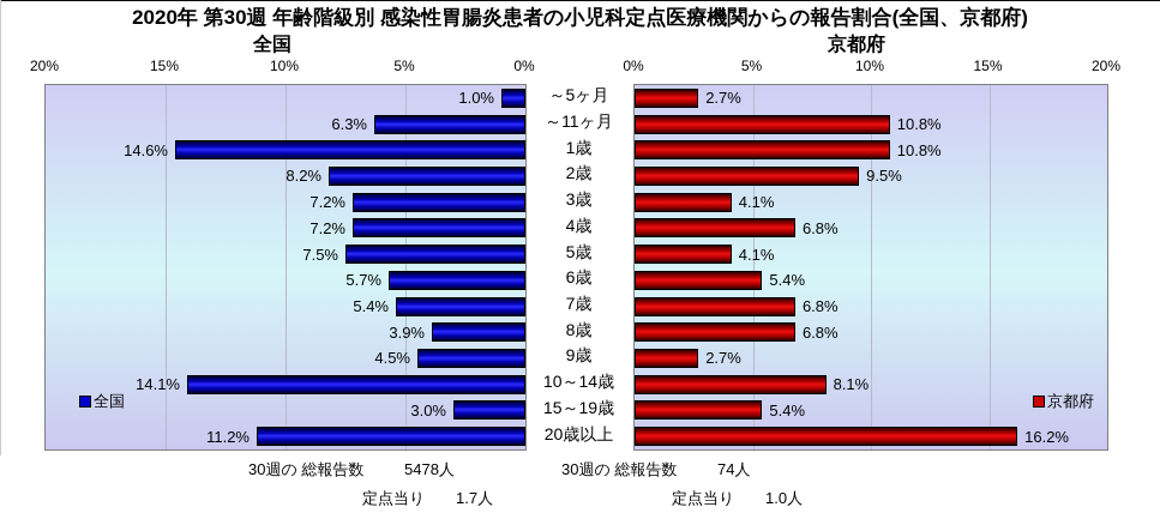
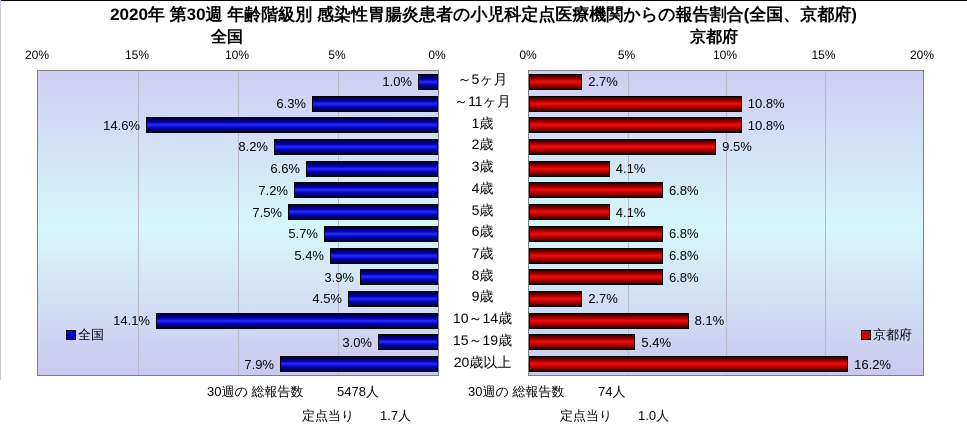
全国/3歳: 7.2% -> 6.6%
全国/20歳以上: 11.2% -> 7.9%
京都府/6歳: 5.4% -> 6.8%
